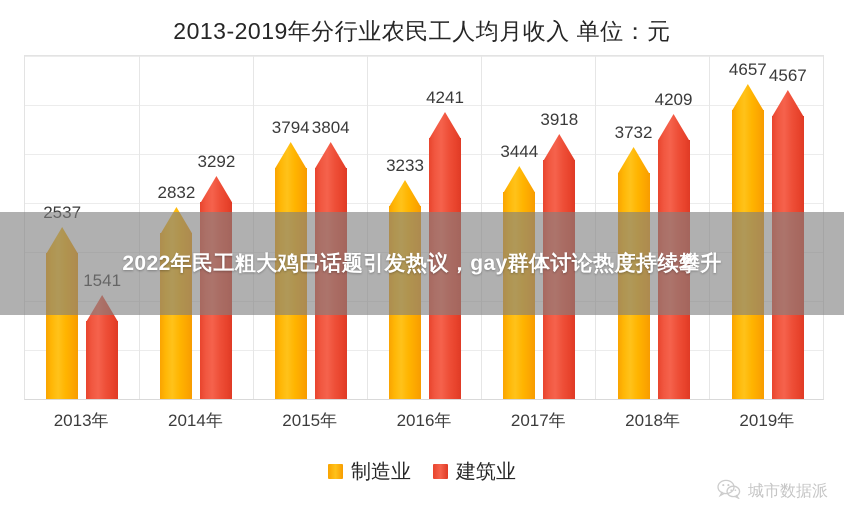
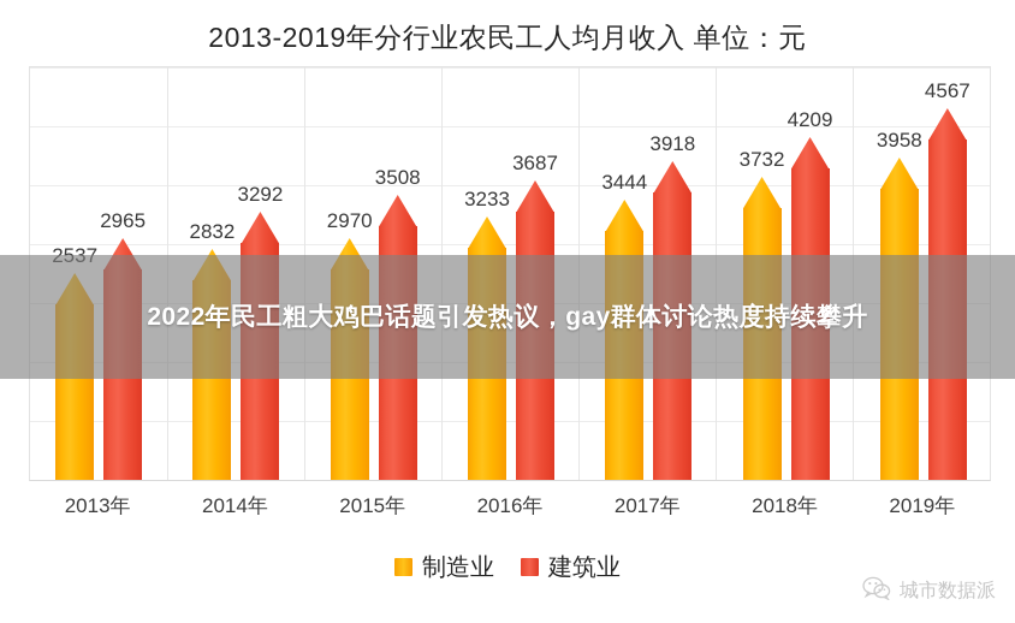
建筑业/2013年: 1541 -> 2965
制造业/2015年: 3794 -> 2970
建筑业/2015年: 3804 -> 3508
建筑业/2016年: 4241 -> 3687
制造业/2019年: 4657 -> 3958
